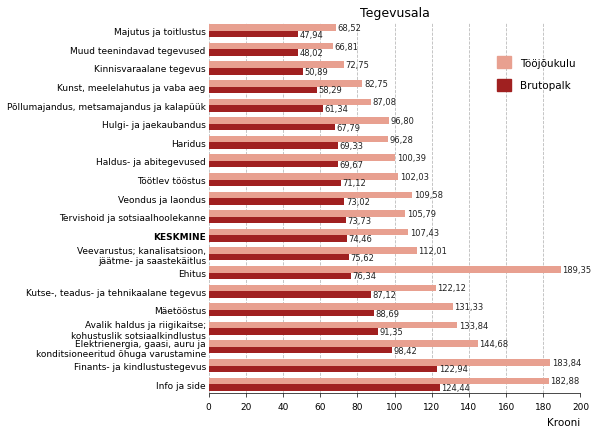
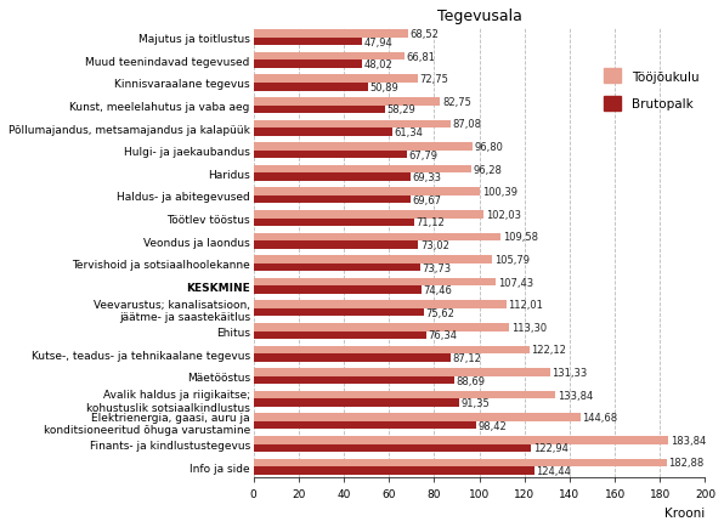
Tööjõukulu/Ehitus: 189,35 -> 113,30
